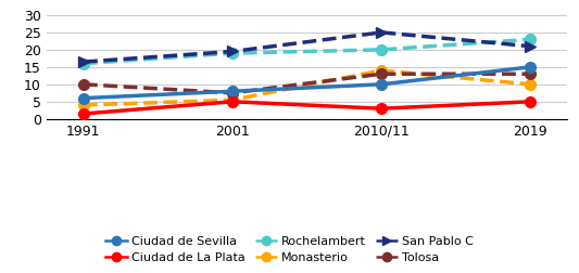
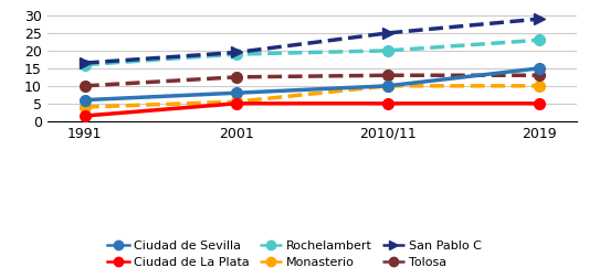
Tolosa/2001: 7.5 -> 12.5
Ciudad de La Plata/2010/11: 3.0 -> 5.0
Monasterio/2010/11: 14.0 -> 10.0
San Pablo C/2019: 21.0 -> 29.0
